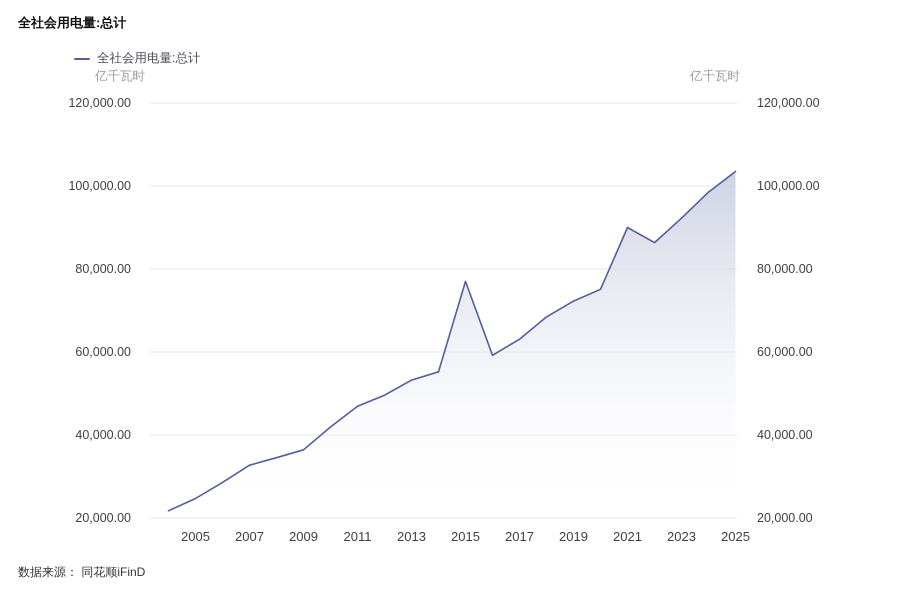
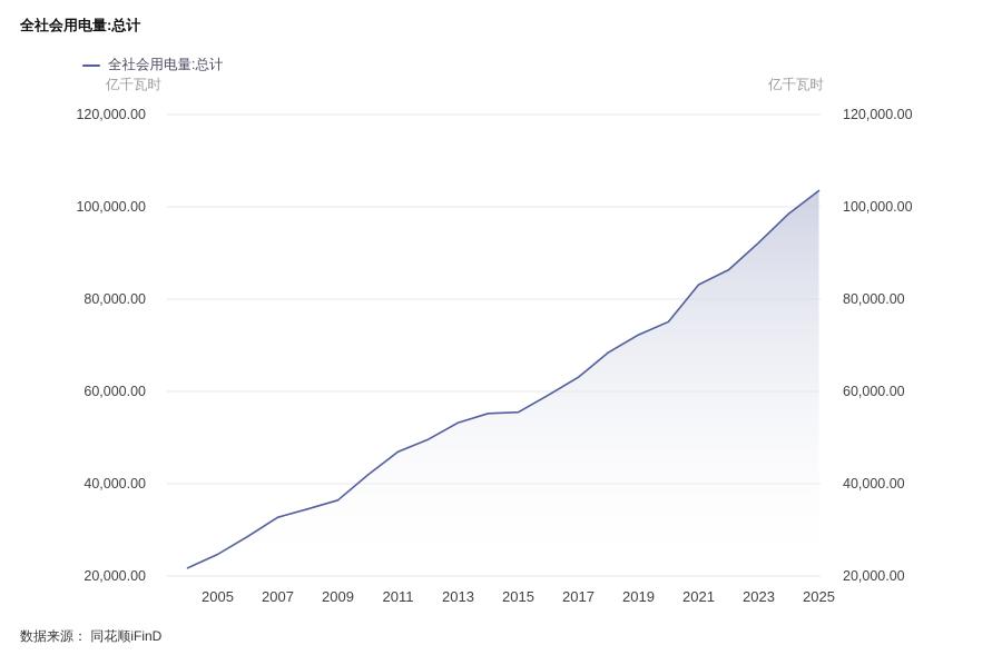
2015: 77000 -> 56000
2021: 90000 -> 83000
